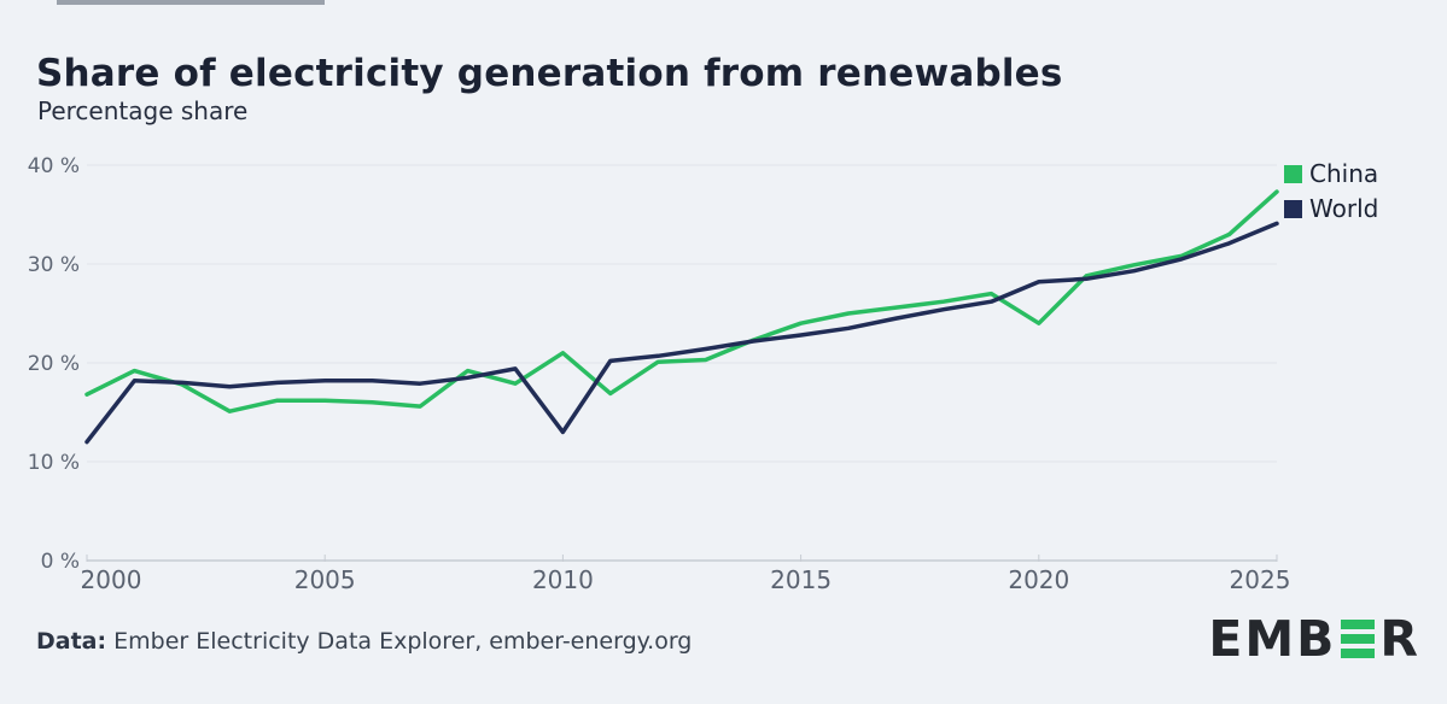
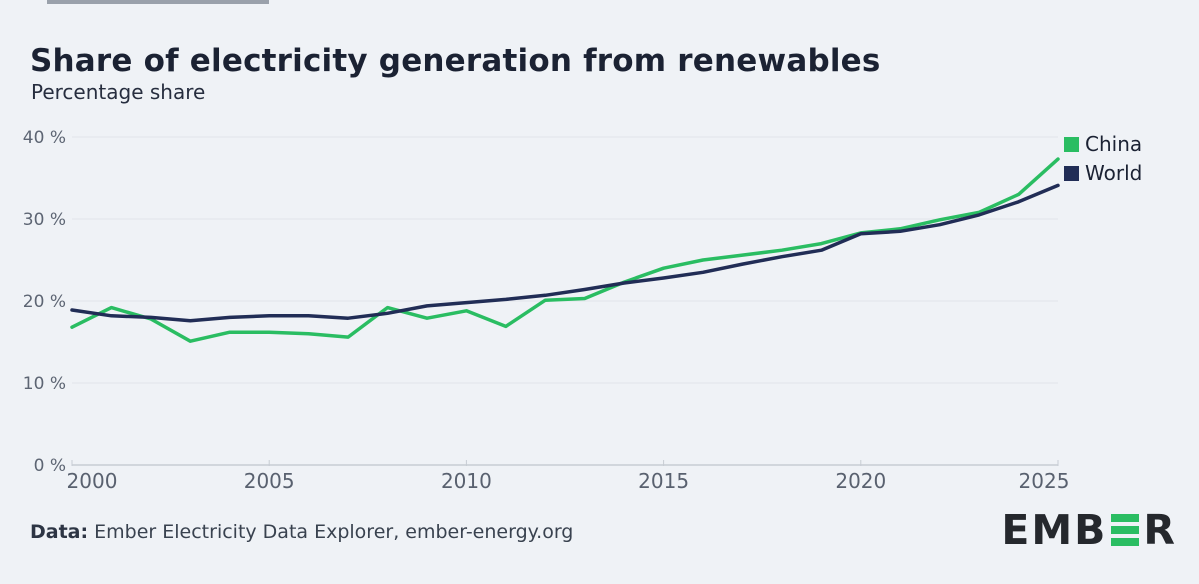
World/2000: 12% -> 19%
China/2010: 21% -> 19%
World/2010: 13% -> 20%
China/2020: 24% -> 28%
